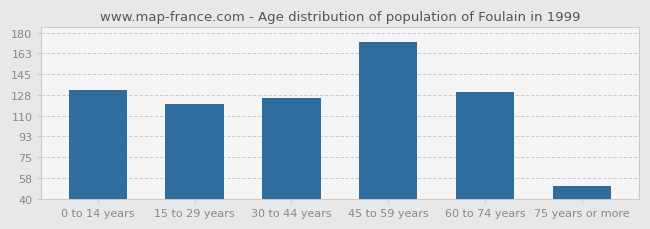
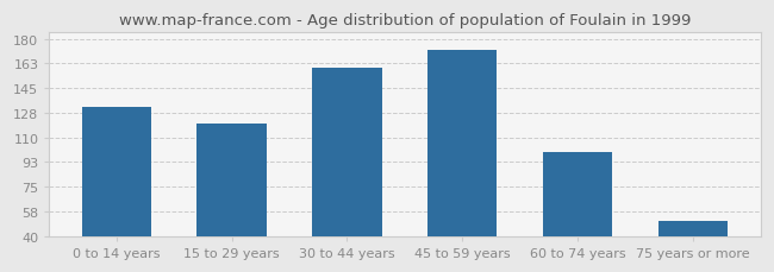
30 to 44 years: 125 -> 160
60 to 74 years: 130 -> 100
